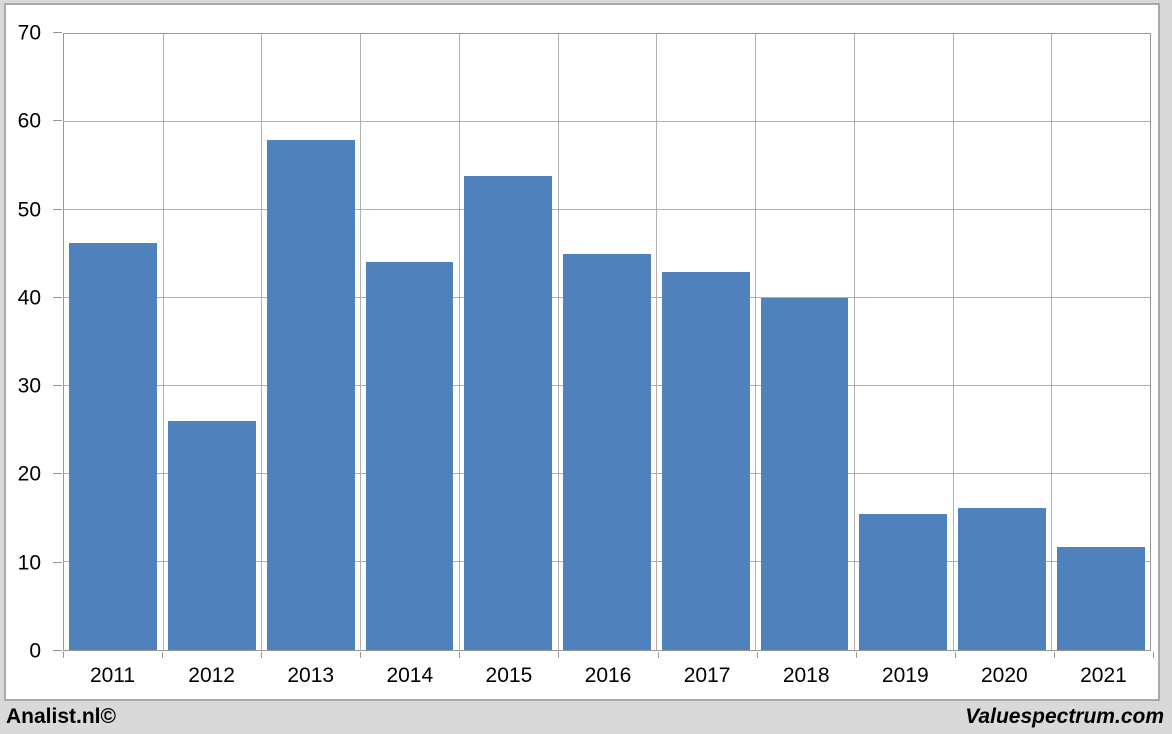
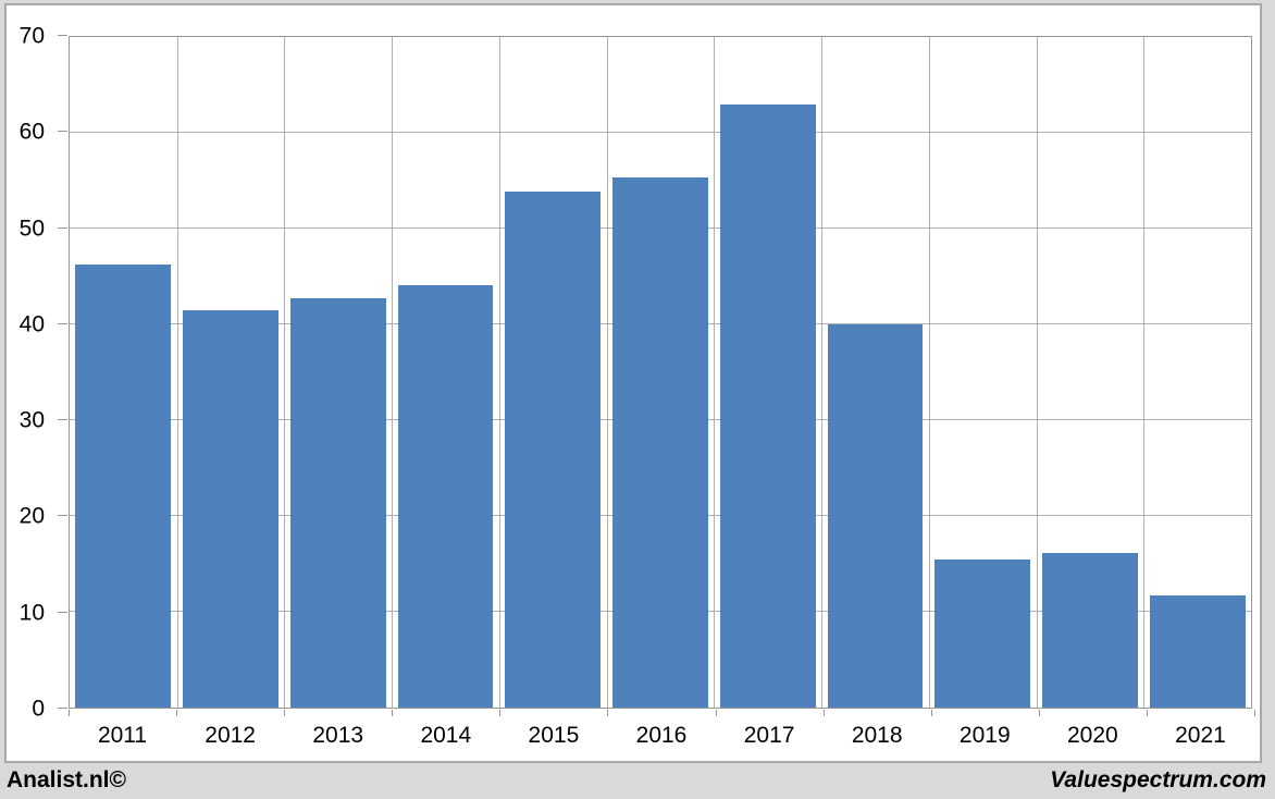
2012: 26 -> 42
2013: 58 -> 43
2016: 45 -> 55
2017: 43 -> 63
